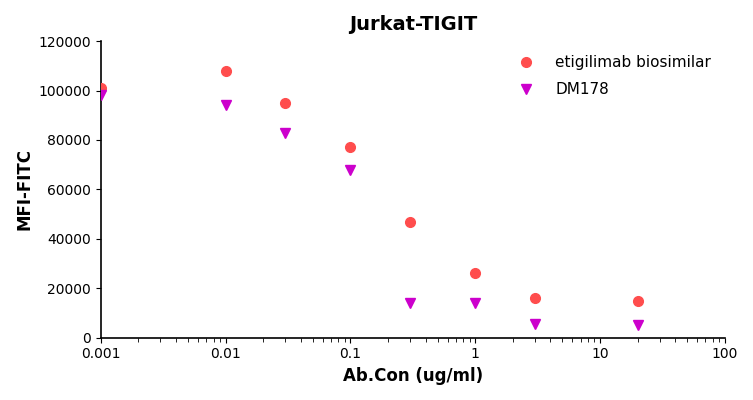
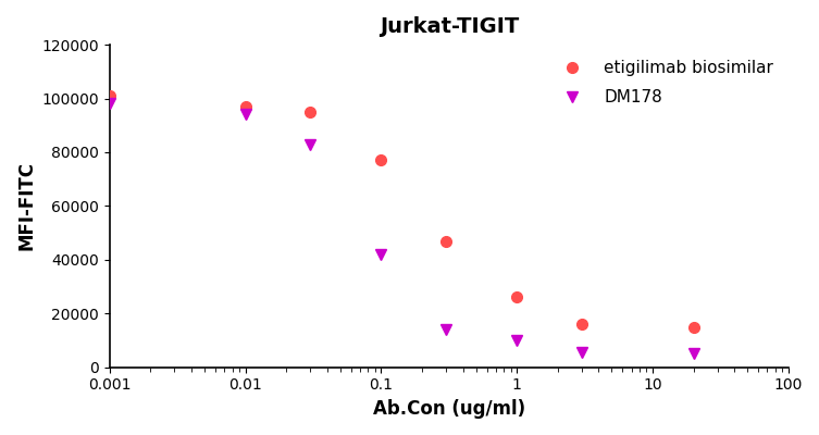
etigilimab biosimilar/0.01: 108000 -> 97000
DM178/0.1: 68000 -> 42000
DM178/1: 14000 -> 10000
